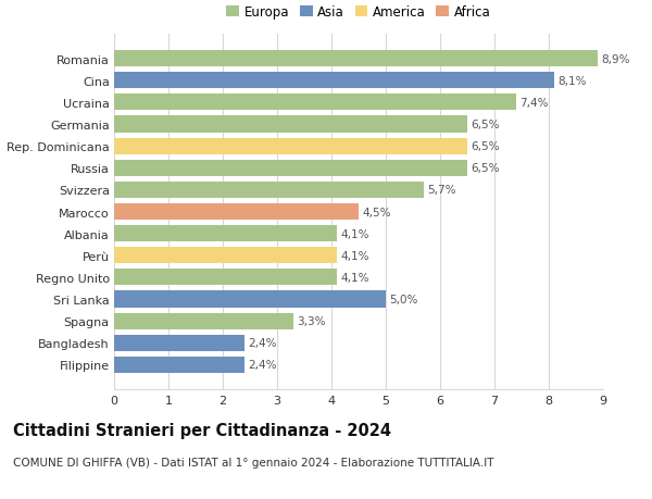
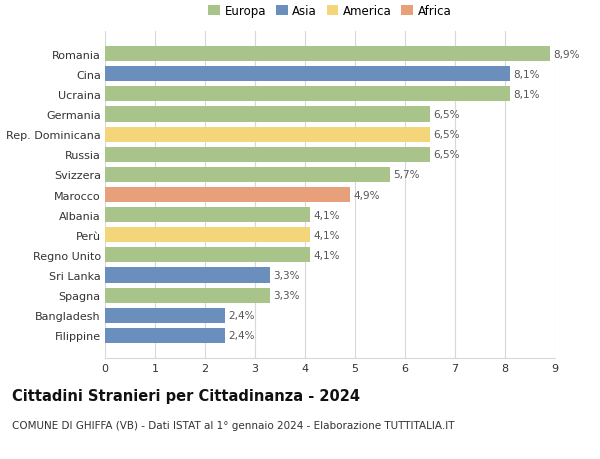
Ucraina: 7,4% -> 8,1%
Marocco: 4,5% -> 4,9%
Sri Lanka: 5,0% -> 3,3%
